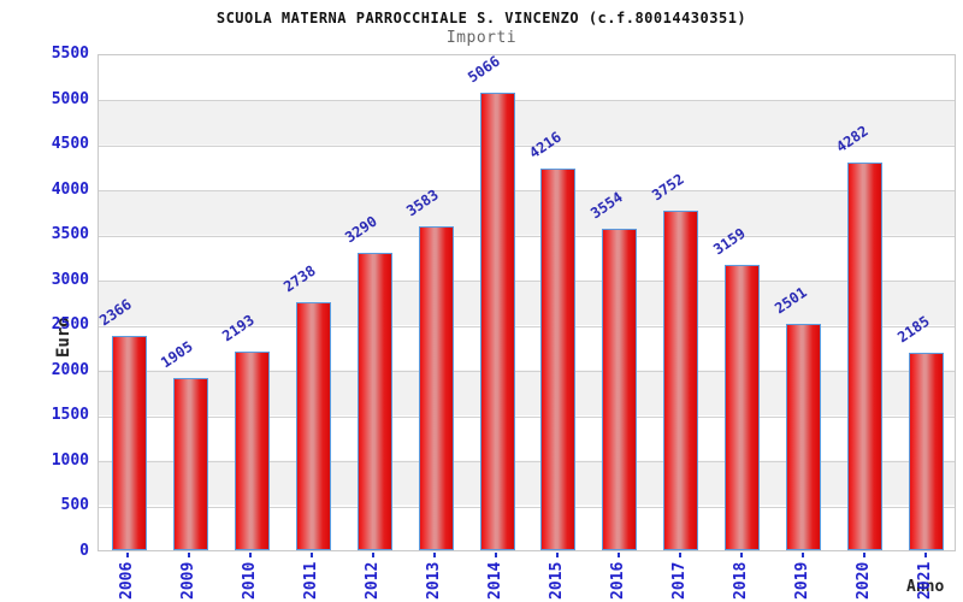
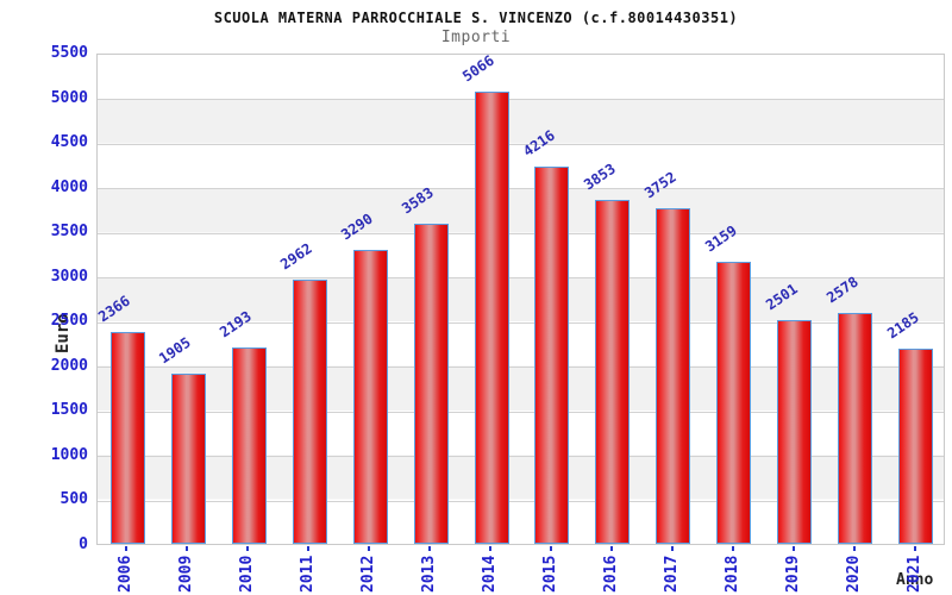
2011: 2738 -> 2962
2016: 3554 -> 3853
2020: 4282 -> 2578
